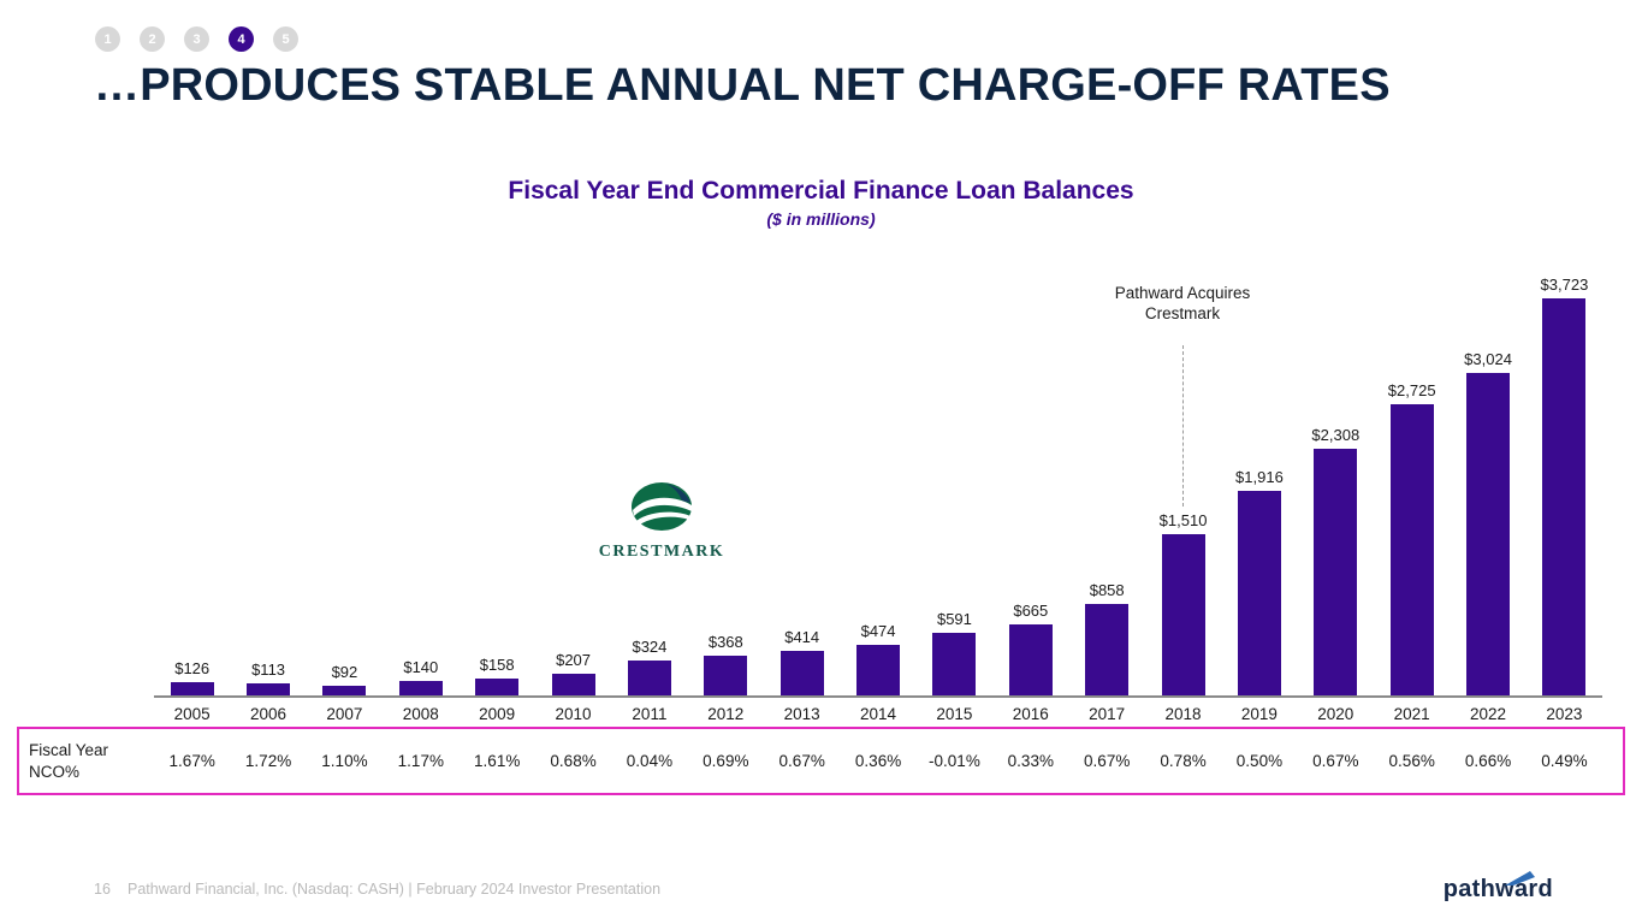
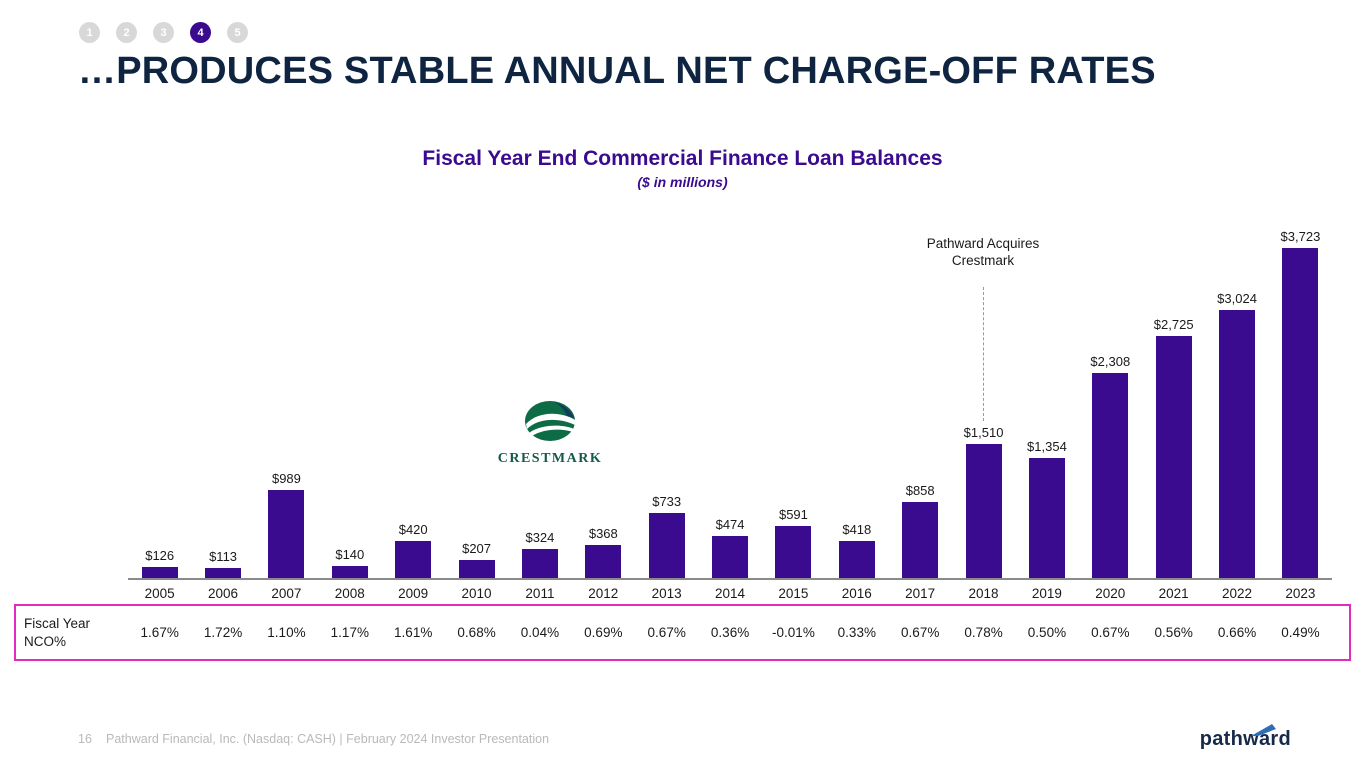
2007: $92 -> $989
2009: $158 -> $420
2013: $414 -> $733
2016: $665 -> $418
2019: $1,916 -> $1,354
